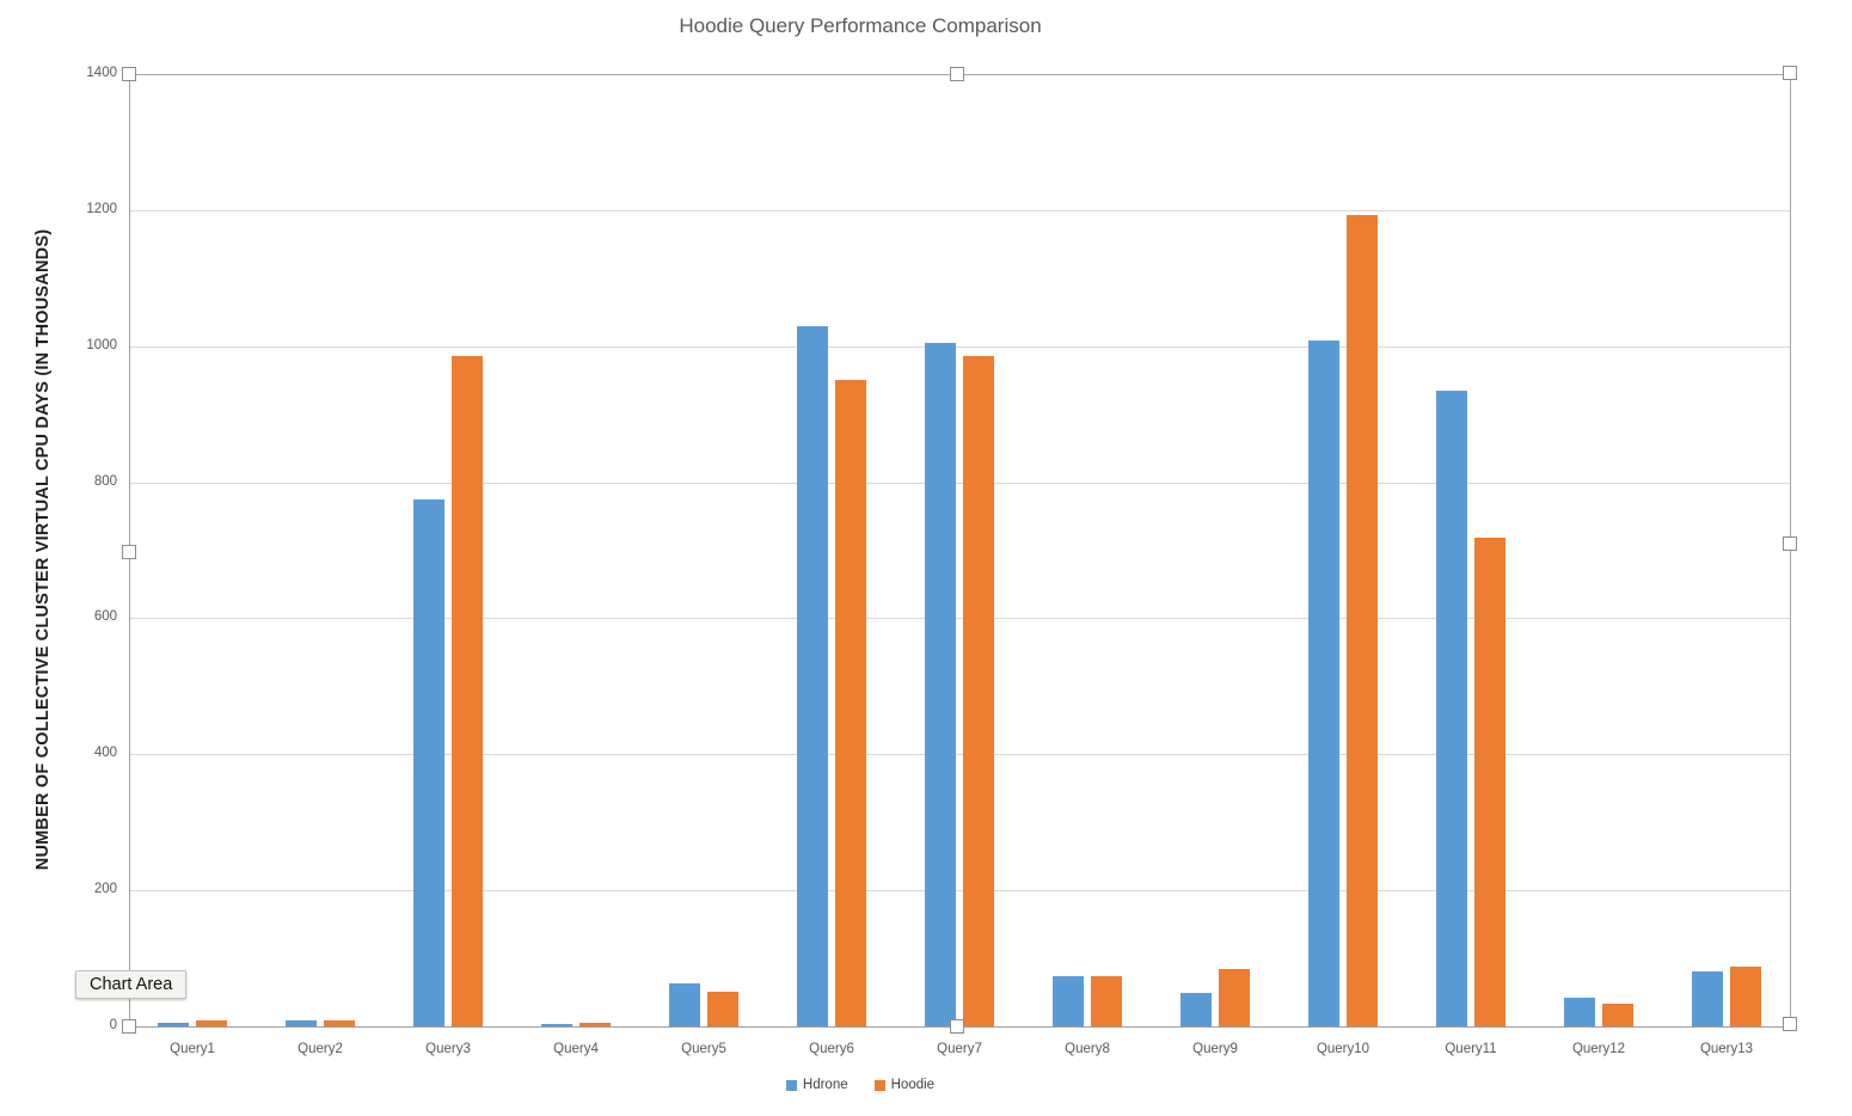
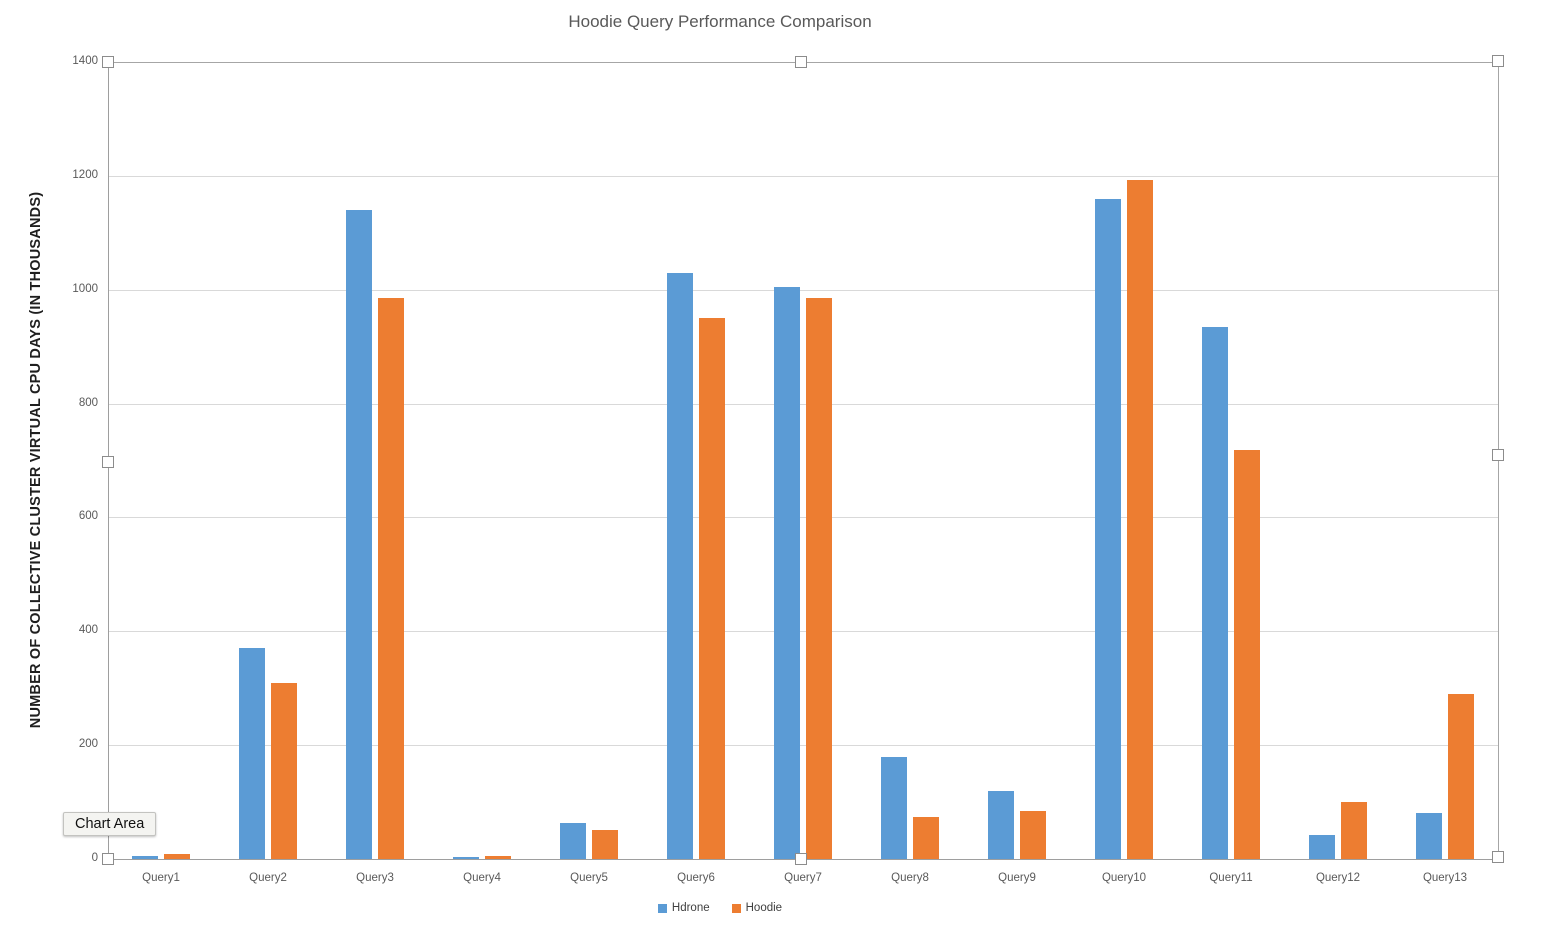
Hdrone/Query2: 10 -> 370
Hoodie/Query2: 10 -> 310
Hdrone/Query3: 780 -> 1140
Hdrone/Query8: 70 -> 180
Hdrone/Query9: 50 -> 120
Hdrone/Query10: 1010 -> 1160
Hoodie/Query12: 30 -> 100
Hoodie/Query13: 90 -> 290
